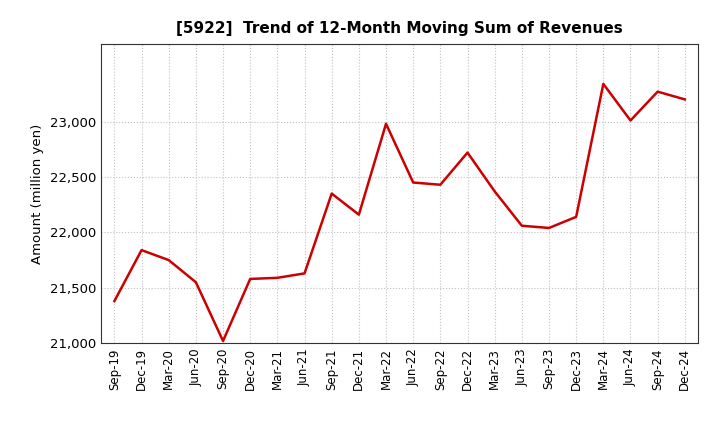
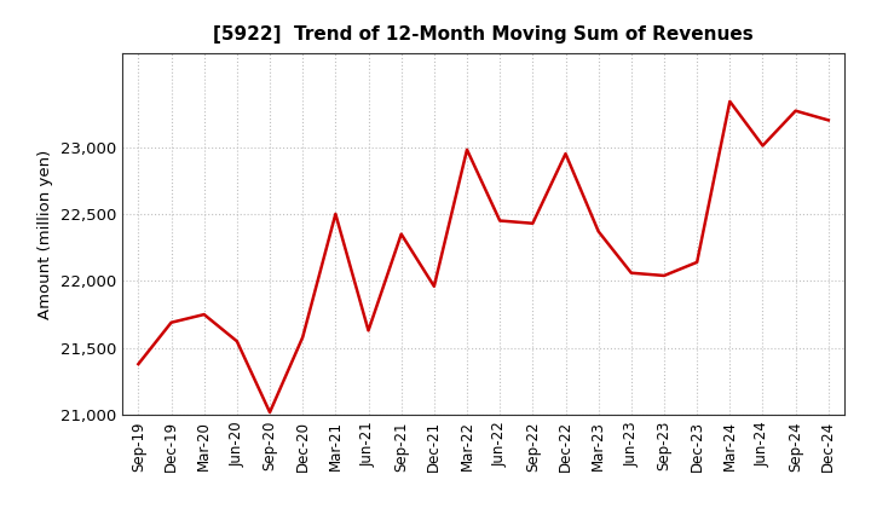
Dec-19: 21,840 -> 21,690
Mar-21: 21,590 -> 22,500
Dec-21: 22,160 -> 21,960
Dec-22: 22,720 -> 22,950
